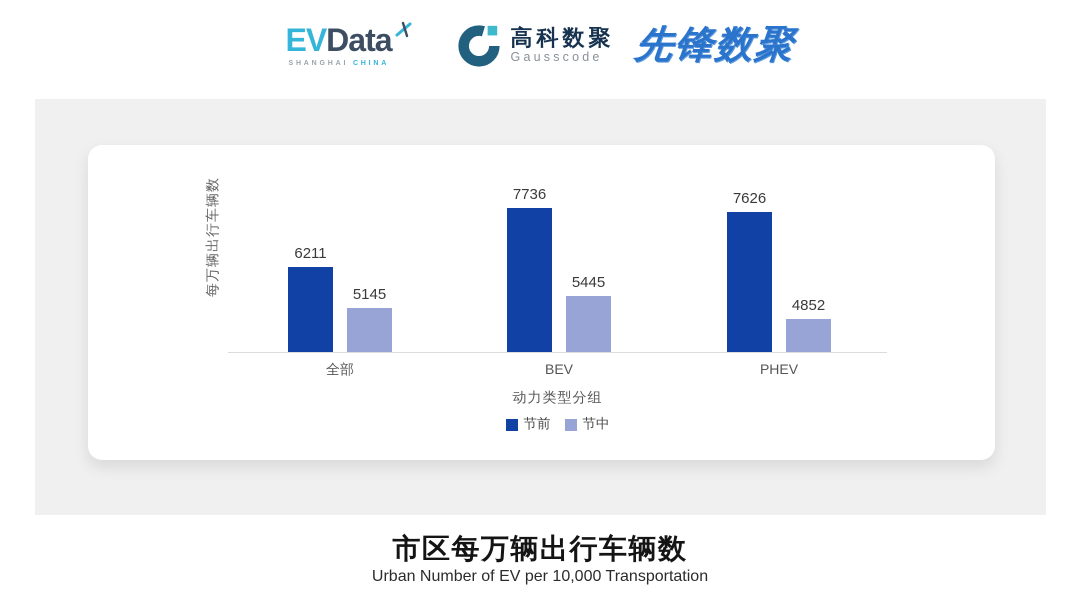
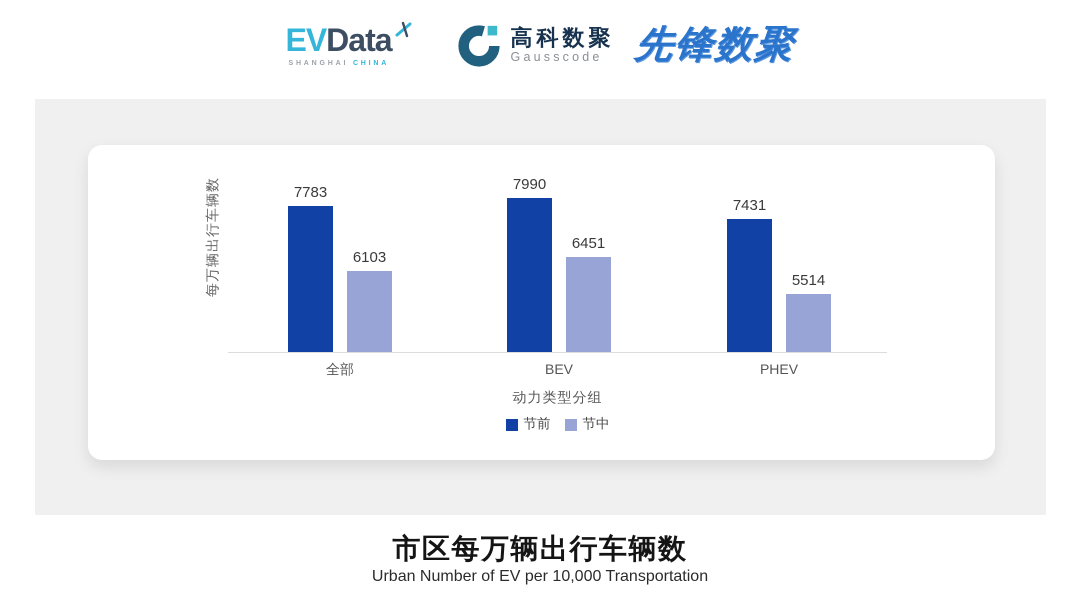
节前/全部: 6211 -> 7783
节中/全部: 5145 -> 6103
节前/BEV: 7736 -> 7990
节中/BEV: 5445 -> 6451
节前/PHEV: 7626 -> 7431
节中/PHEV: 4852 -> 5514
